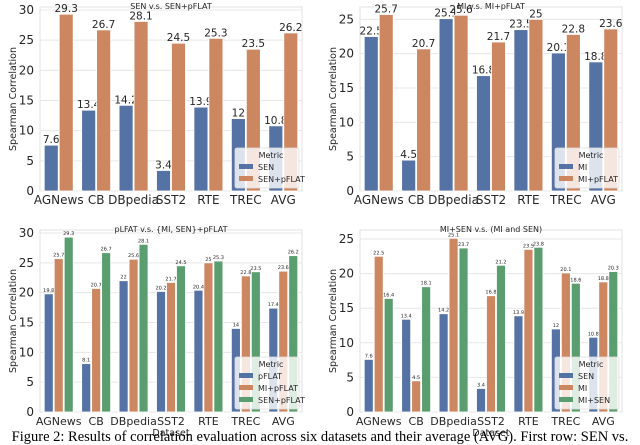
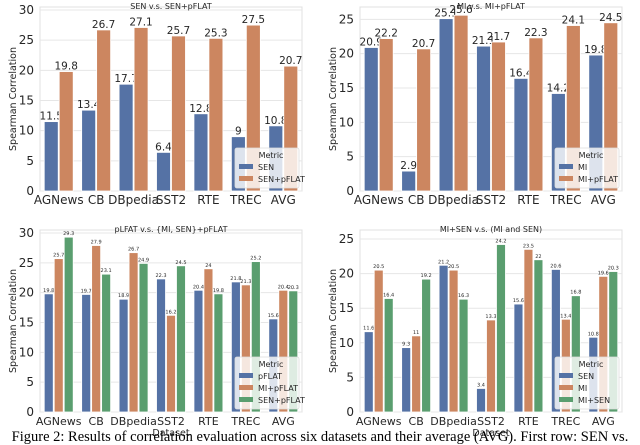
SEN v.s. SEN+pFLAT/SEN/AGNews: 7.6 -> 11.5
SEN v.s. SEN+pFLAT/SEN+pFLAT/AGNews: 29.3 -> 19.8
SEN v.s. SEN+pFLAT/SEN/DBpedia: 14.2 -> 17.7
SEN v.s. SEN+pFLAT/SEN+pFLAT/DBpedia: 28.1 -> 27.1
SEN v.s. SEN+pFLAT/SEN/SST2: 3.4 -> 6.4
SEN v.s. SEN+pFLAT/SEN+pFLAT/SST2: 24.5 -> 25.7
SEN v.s. SEN+pFLAT/SEN/RTE: 13.9 -> 12.8
SEN v.s. SEN+pFLAT/SEN/TREC: 12 -> 9
SEN v.s. SEN+pFLAT/SEN+pFLAT/TREC: 23.5 -> 27.5
SEN v.s. SEN+pFLAT/SEN+pFLAT/AVG: 26.2 -> 20.7
MI v.s. MI+pFLAT/MI/AGNews: 22.5 -> 20.9
MI v.s. MI+pFLAT/MI+pFLAT/AGNews: 25.7 -> 22.2
MI v.s. MI+pFLAT/MI/CB: 4.5 -> 2.9
MI v.s. MI+pFLAT/MI/SST2: 16.8 -> 21.1
MI v.s. MI+pFLAT/MI/RTE: 23.5 -> 16.4
MI v.s. MI+pFLAT/MI+pFLAT/RTE: 25 -> 22.3
MI v.s. MI+pFLAT/MI/TREC: 20.1 -> 14.2
MI v.s. MI+pFLAT/MI+pFLAT/TREC: 22.8 -> 24.1
MI v.s. MI+pFLAT/MI/AVG: 18.8 -> 19.8
MI v.s. MI+pFLAT/MI+pFLAT/AVG: 23.6 -> 24.5
pLFAT v.s. {MI, SEN}+pFLAT/pFLAT/CB: 8.1 -> 19.7
pLFAT v.s. {MI, SEN}+pFLAT/MI+pFLAT/CB: 20.7 -> 27.9
pLFAT v.s. {MI, SEN}+pFLAT/SEN+pFLAT/CB: 26.7 -> 23.1
pLFAT v.s. {MI, SEN}+pFLAT/pFLAT/DBpedia: 22 -> 18.9
pLFAT v.s. {MI, SEN}+pFLAT/MI+pFLAT/DBpedia: 25.6 -> 26.7
pLFAT v.s. {MI, SEN}+pFLAT/SEN+pFLAT/DBpedia: 28.1 -> 24.9
pLFAT v.s. {MI, SEN}+pFLAT/pFLAT/SST2: 20.2 -> 22.3
pLFAT v.s. {MI, SEN}+pFLAT/MI+pFLAT/SST2: 21.7 -> 16.2
pLFAT v.s. {MI, SEN}+pFLAT/MI+pFLAT/RTE: 25 -> 24
pLFAT v.s. {MI, SEN}+pFLAT/SEN+pFLAT/RTE: 25.3 -> 19.8
pLFAT v.s. {MI, SEN}+pFLAT/pFLAT/TREC: 14 -> 21.8
pLFAT v.s. {MI, SEN}+pFLAT/MI+pFLAT/TREC: 22.8 -> 21.3
pLFAT v.s. {MI, SEN}+pFLAT/SEN+pFLAT/TREC: 23.5 -> 25.2
pLFAT v.s. {MI, SEN}+pFLAT/pFLAT/AVG: 17.4 -> 15.6
pLFAT v.s. {MI, SEN}+pFLAT/MI+pFLAT/AVG: 23.6 -> 20.4
pLFAT v.s. {MI, SEN}+pFLAT/SEN+pFLAT/AVG: 26.2 -> 20.3
MI+SEN v.s. (MI and SEN)/SEN/AGNews: 7.6 -> 11.6
MI+SEN v.s. (MI and SEN)/MI/AGNews: 22.5 -> 20.5
MI+SEN v.s. (MI and SEN)/SEN/CB: 13.4 -> 9.3
MI+SEN v.s. (MI and SEN)/MI/CB: 4.5 -> 11
MI+SEN v.s. (MI and SEN)/MI+SEN/CB: 18.1 -> 19.2
MI+SEN v.s. (MI and SEN)/SEN/DBpedia: 14.2 -> 21.2
MI+SEN v.s. (MI and SEN)/MI/DBpedia: 25.1 -> 20.5
MI+SEN v.s. (MI and SEN)/MI+SEN/DBpedia: 23.7 -> 16.3
MI+SEN v.s. (MI and SEN)/MI/SST2: 16.8 -> 13.3
MI+SEN v.s. (MI and SEN)/MI+SEN/SST2: 21.2 -> 24.2
MI+SEN v.s. (MI and SEN)/SEN/RTE: 13.9 -> 15.6
MI+SEN v.s. (MI and SEN)/MI+SEN/RTE: 23.8 -> 22
MI+SEN v.s. (MI and SEN)/SEN/TREC: 12 -> 20.6
MI+SEN v.s. (MI and SEN)/MI/TREC: 20.1 -> 13.4
MI+SEN v.s. (MI and SEN)/MI+SEN/TREC: 18.6 -> 16.8
MI+SEN v.s. (MI and SEN)/MI/AVG: 18.8 -> 19.6
